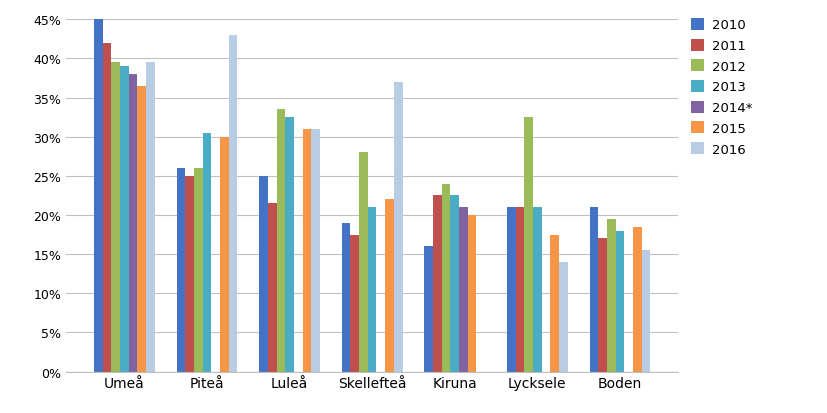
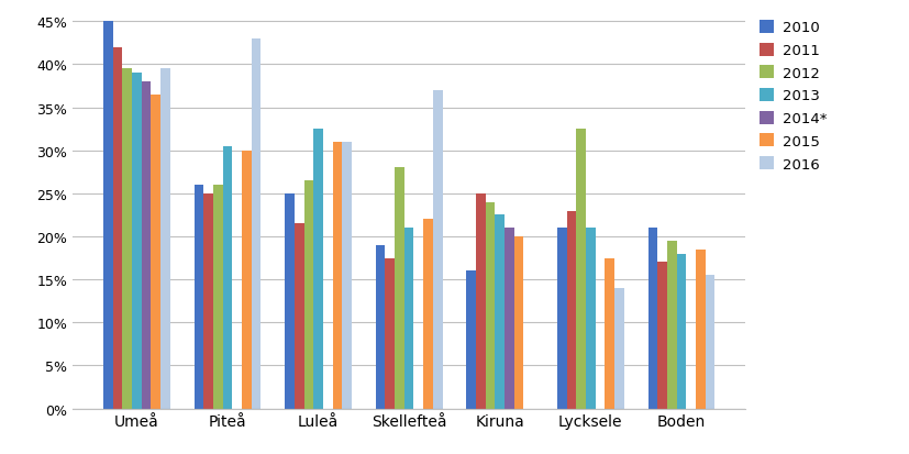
2012/Luleå: 33.6% -> 26.5%
2011/Kiruna: 22.6% -> 25.0%
2011/Lycksele: 21.0% -> 23.0%
